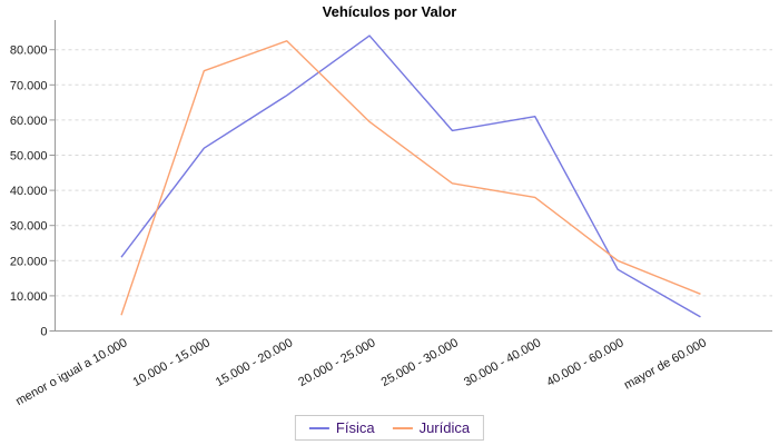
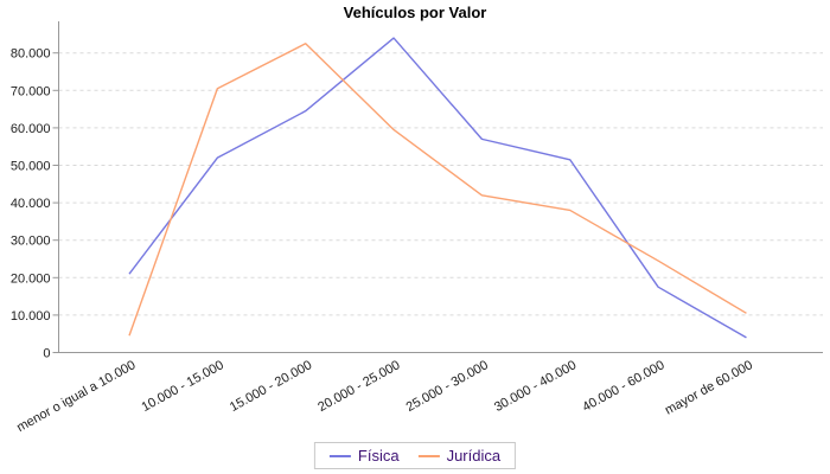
Jurídica/10.000 - 15.000: 74000 -> 70000
Física/15.000 - 20.000: 67000 -> 64000
Física/30.000 - 40.000: 61000 -> 52000
Jurídica/40.000 - 60.000: 20000 -> 24000
